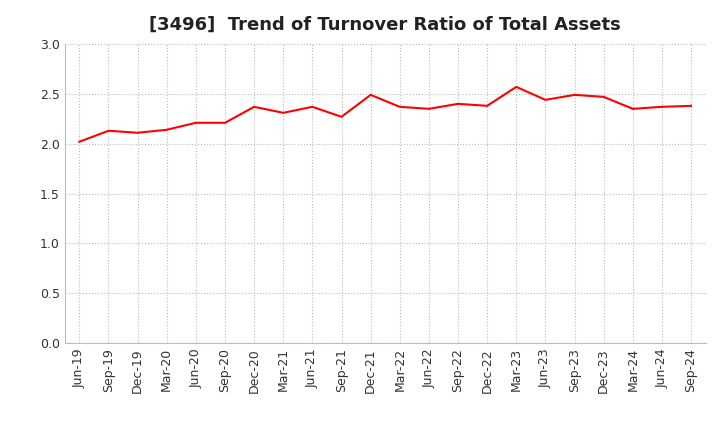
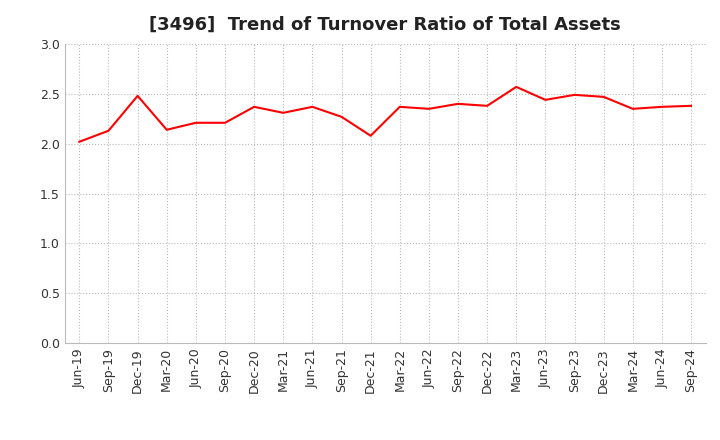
Dec-19: 2.11 -> 2.48
Dec-21: 2.49 -> 2.08
